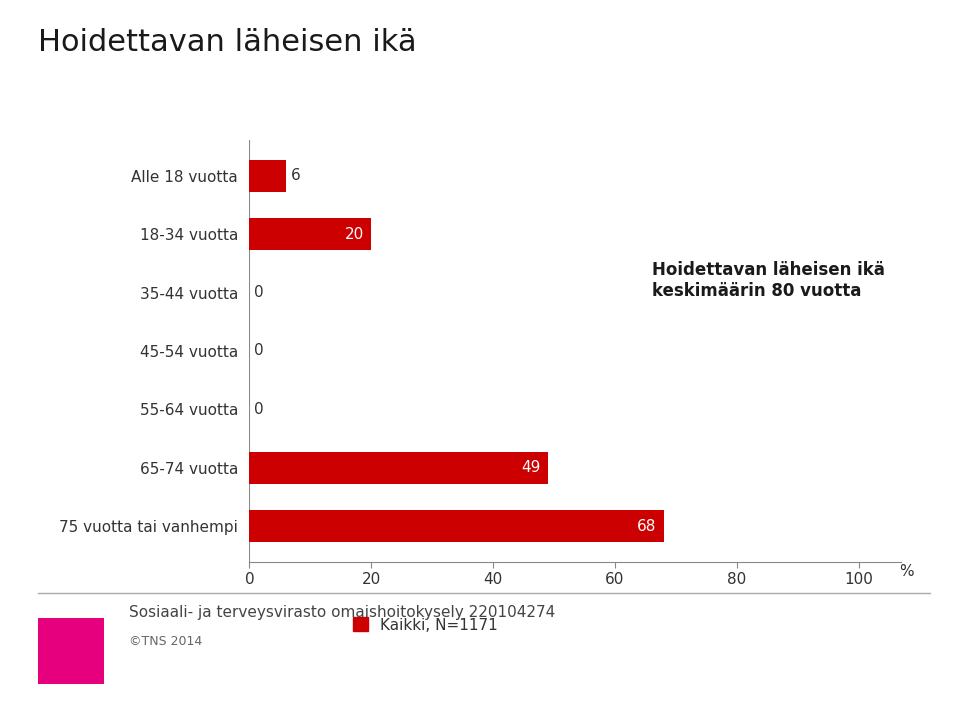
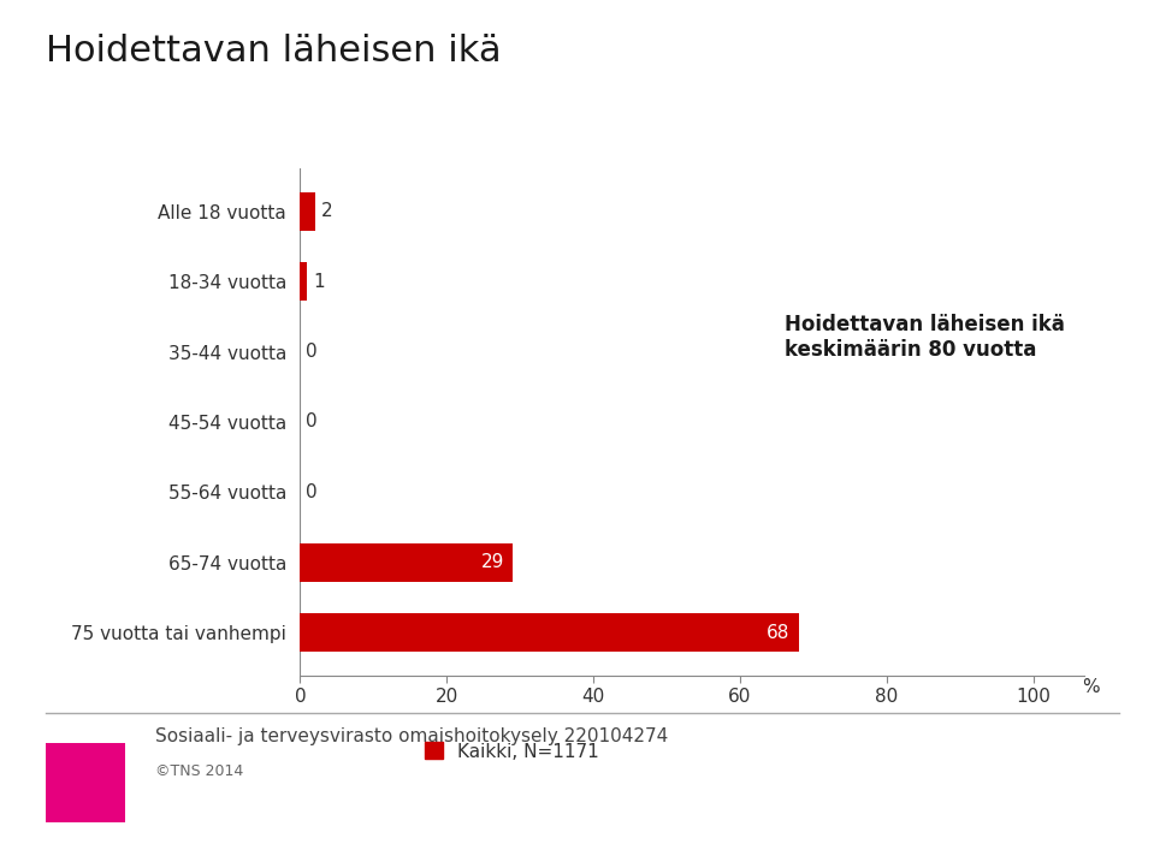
Alle 18 vuotta: 6 -> 2
18-34 vuotta: 20 -> 1
65-74 vuotta: 49 -> 29
